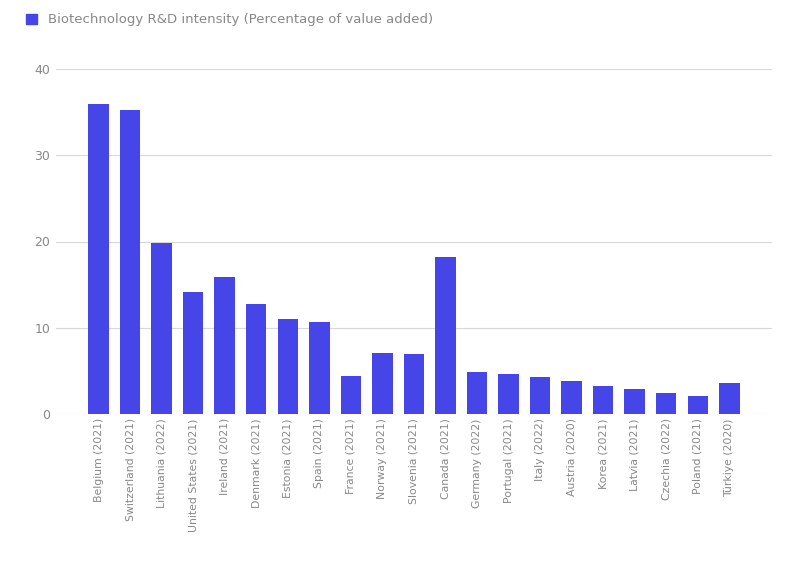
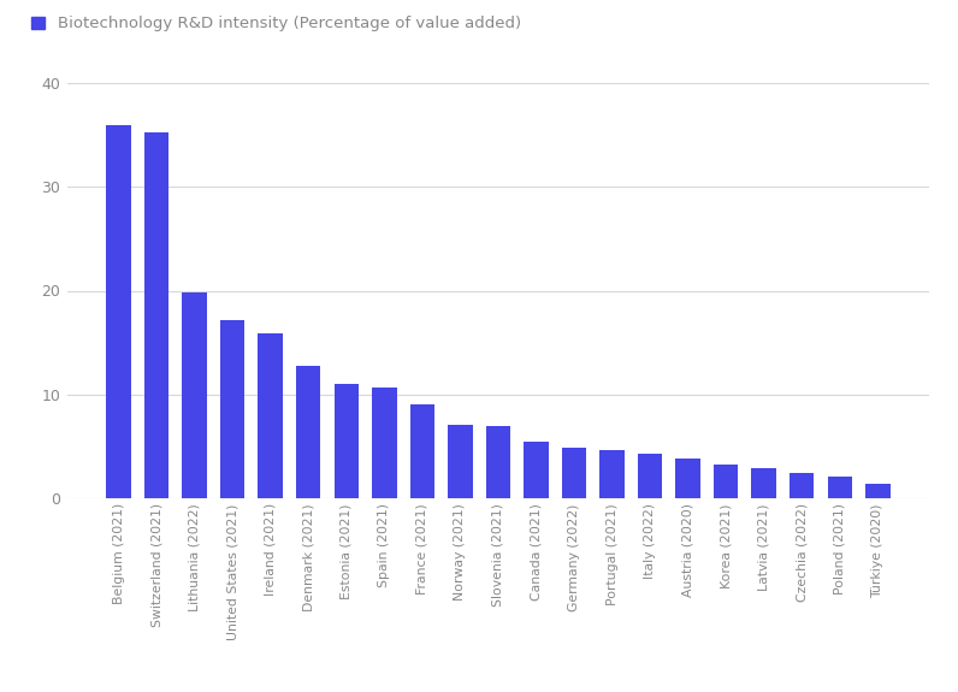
United States (2021): 14.2 -> 17.2
France (2021): 4.4 -> 9.0
Canada (2021): 18.2 -> 5.5
Türkiye (2020): 3.6 -> 1.4
